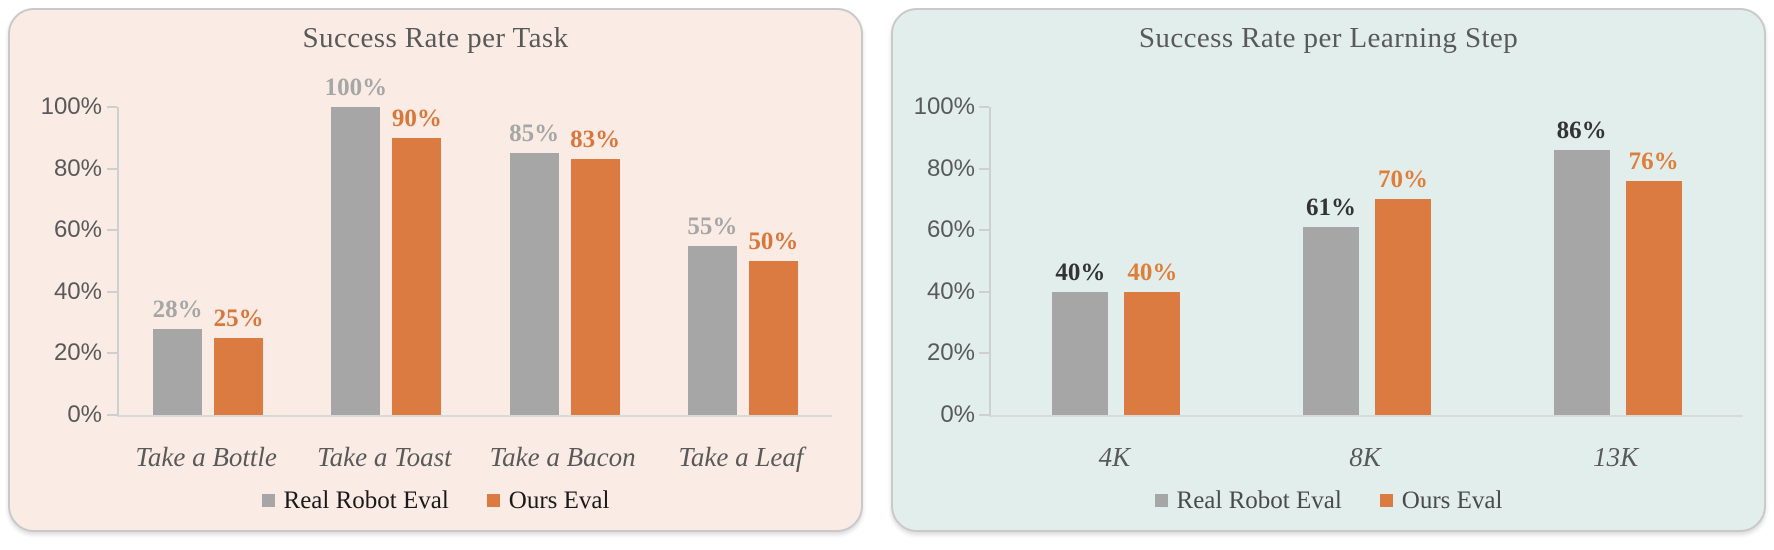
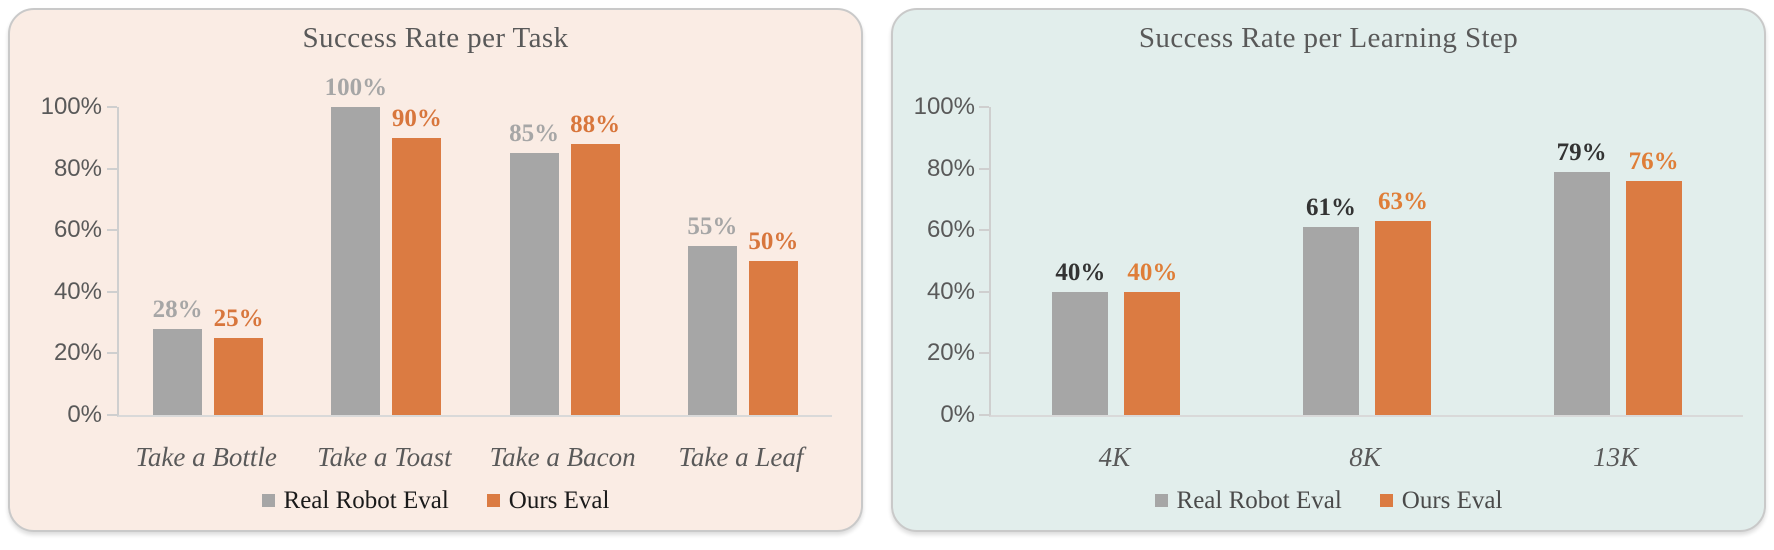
Success Rate per Task/Ours Eval/Take a Bacon: 83% -> 88%
Success Rate per Learning Step/Ours Eval/8K: 70% -> 63%
Success Rate per Learning Step/Real Robot Eval/13K: 86% -> 79%
